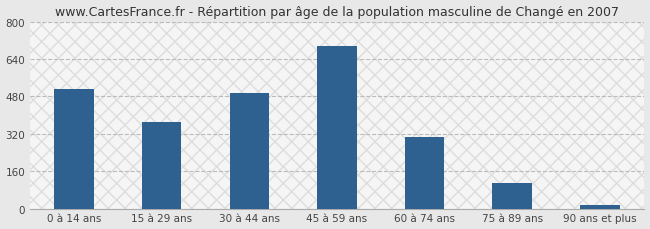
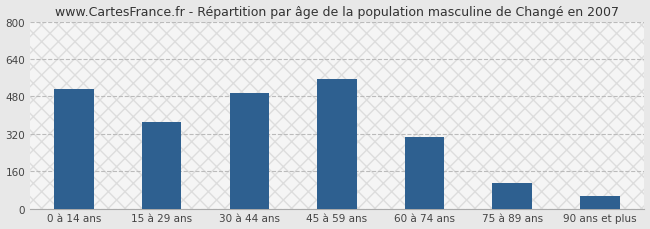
45 à 59 ans: 695 -> 555
90 ans et plus: 15 -> 55
